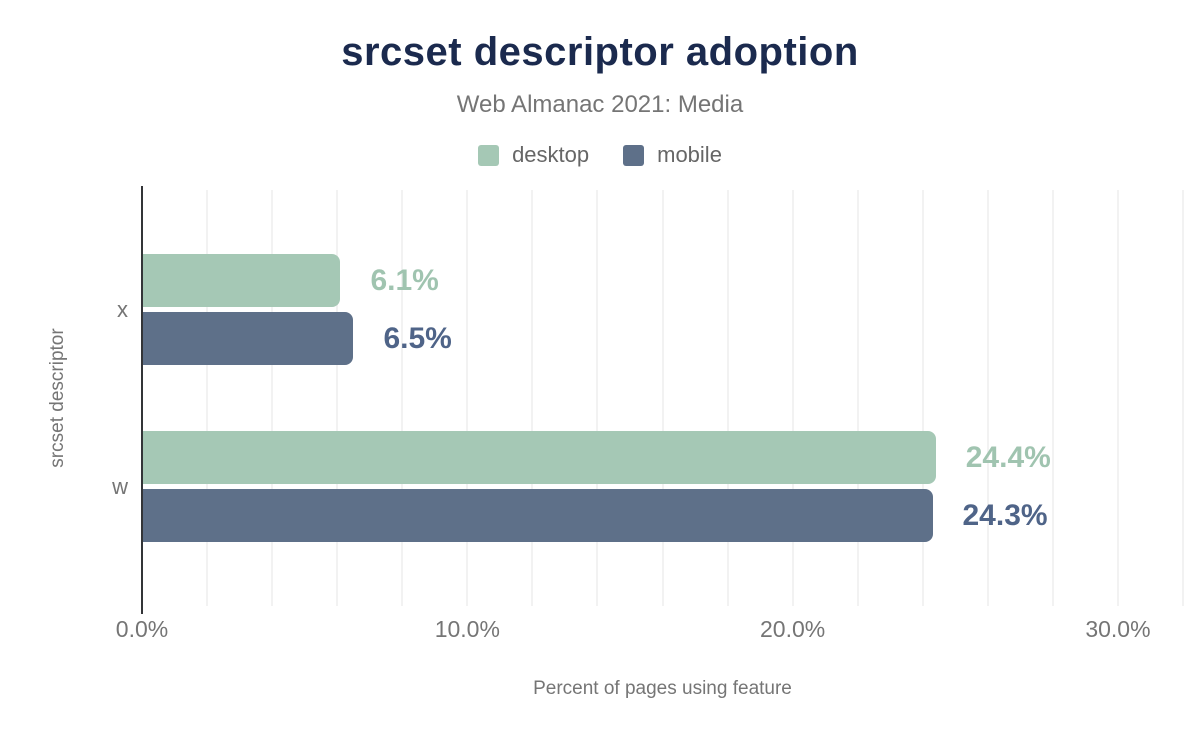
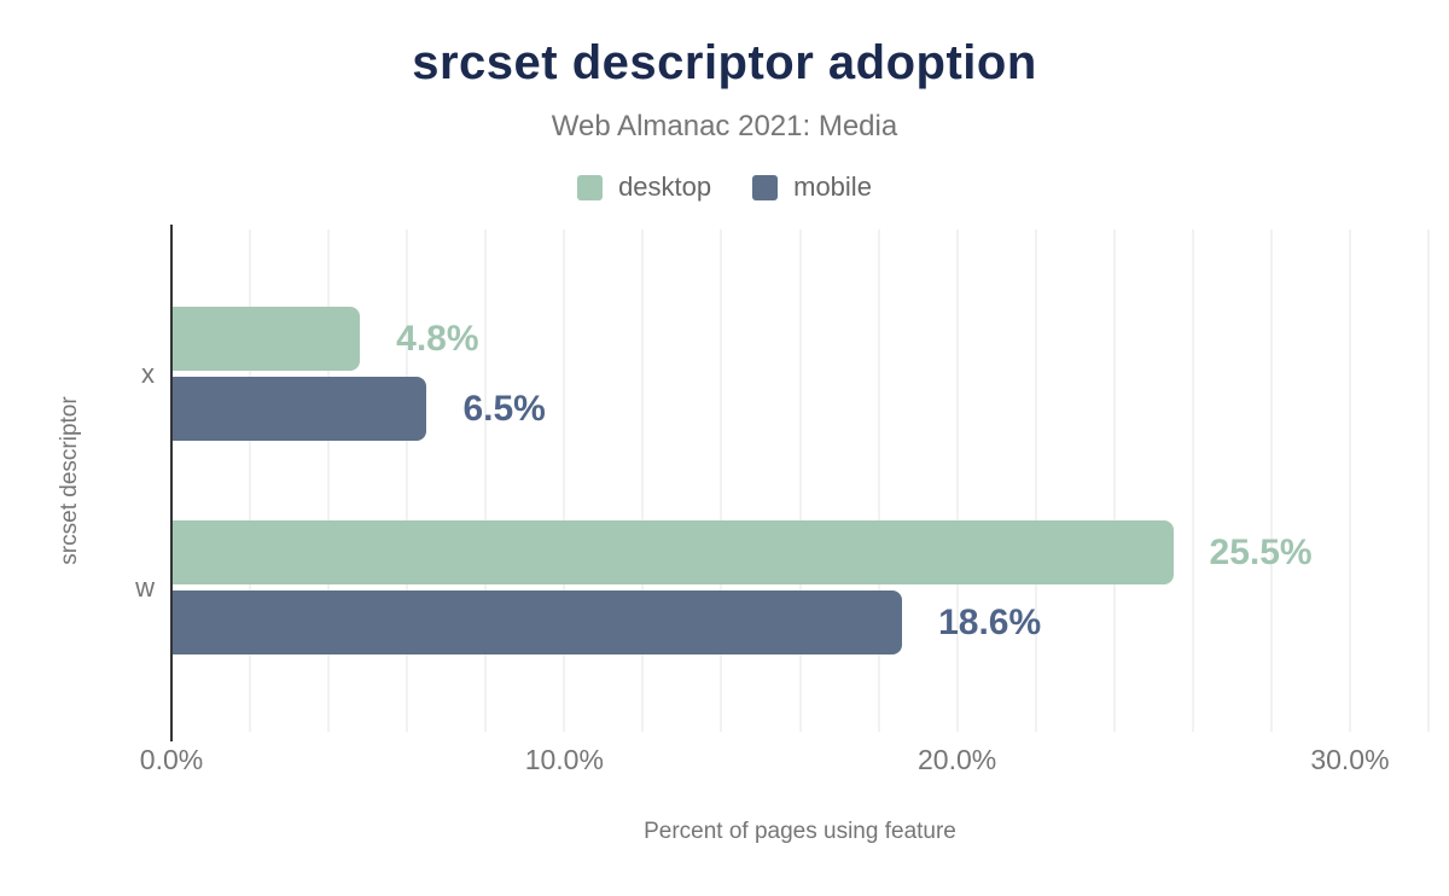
desktop/x: 6.1% -> 4.8%
desktop/w: 24.4% -> 25.5%
mobile/w: 24.3% -> 18.6%
